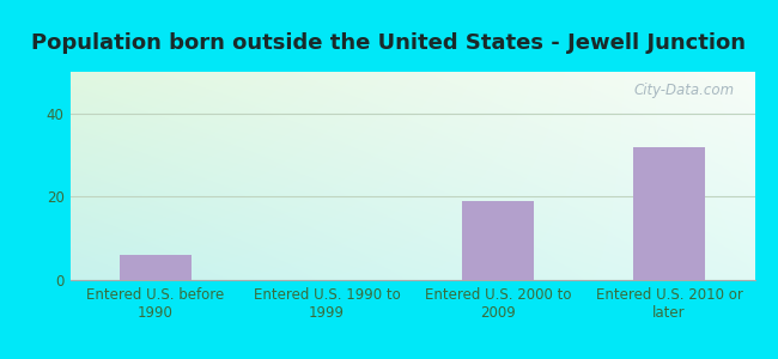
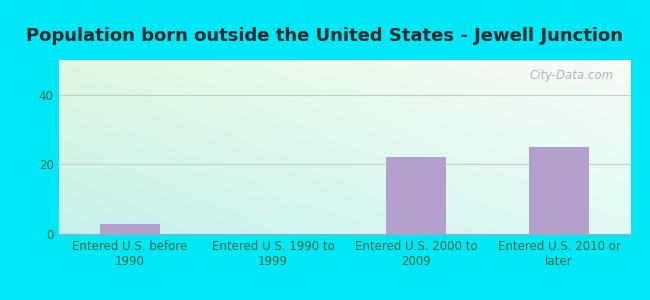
Entered U.S. before 1990: 6 -> 3
Entered U.S. 2000 to 2009: 19 -> 22
Entered U.S. 2010 or later: 32 -> 25
